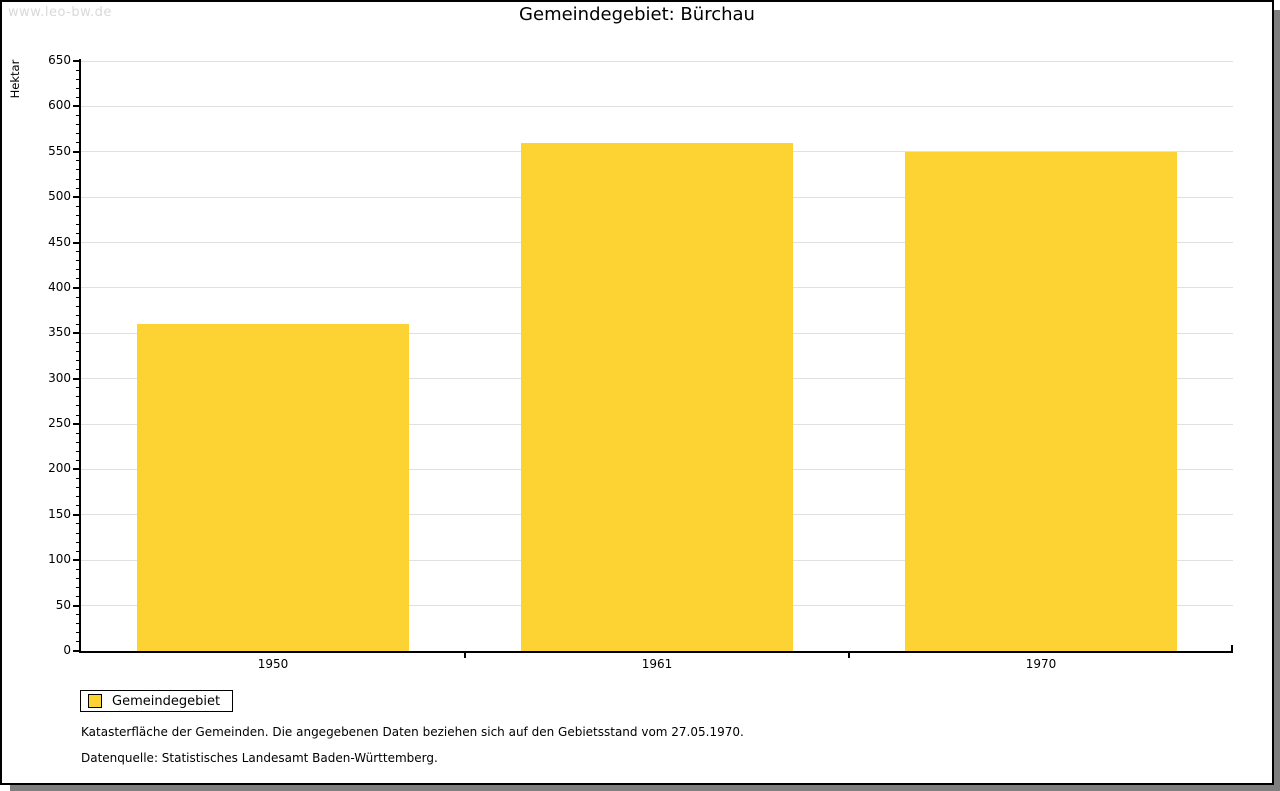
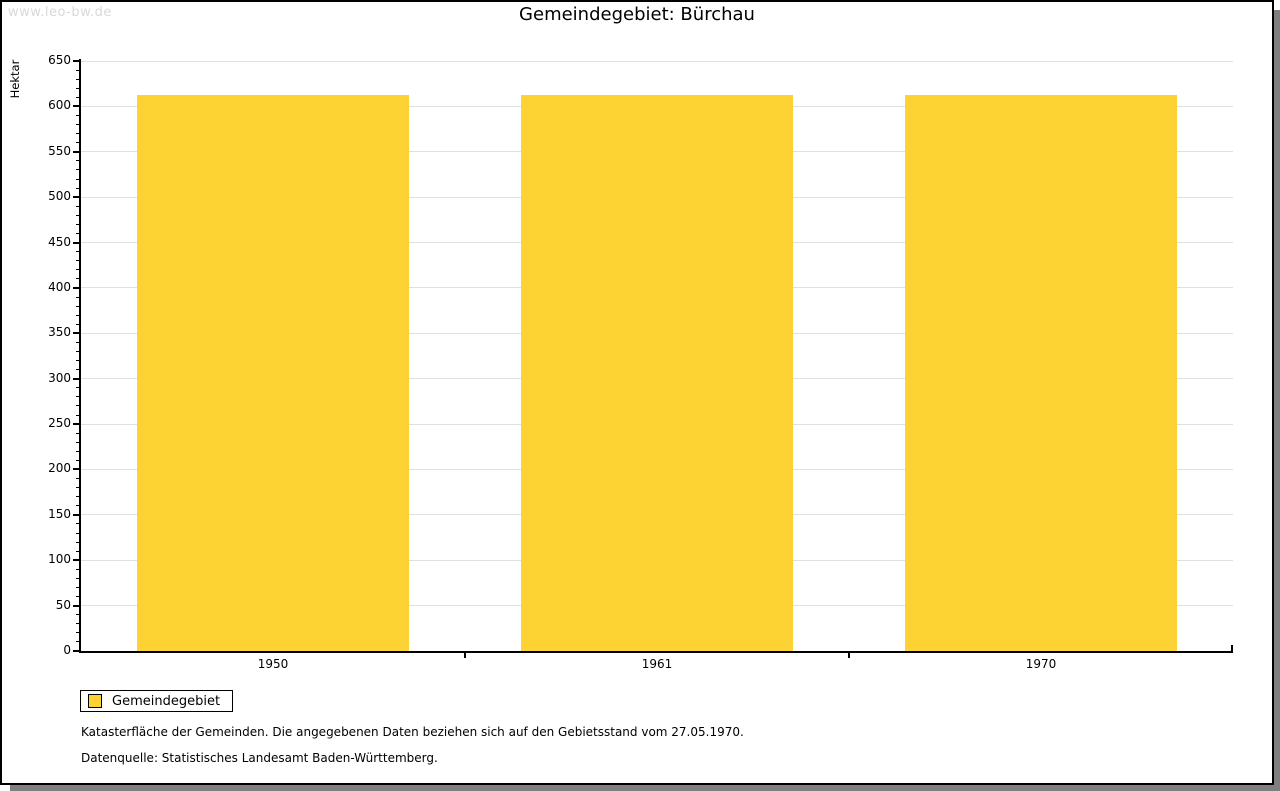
1950: 360 -> 610
1961: 560 -> 610
1970: 550 -> 610
